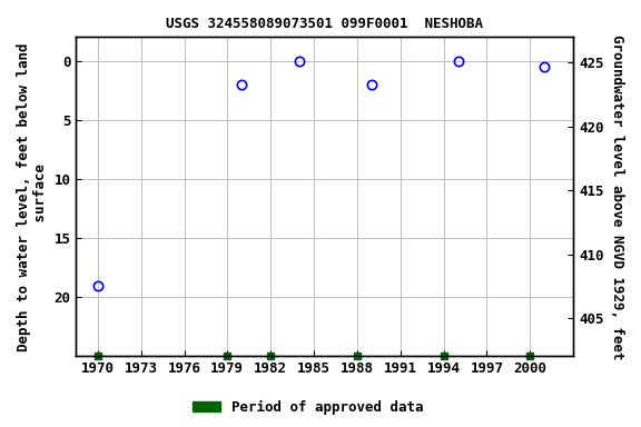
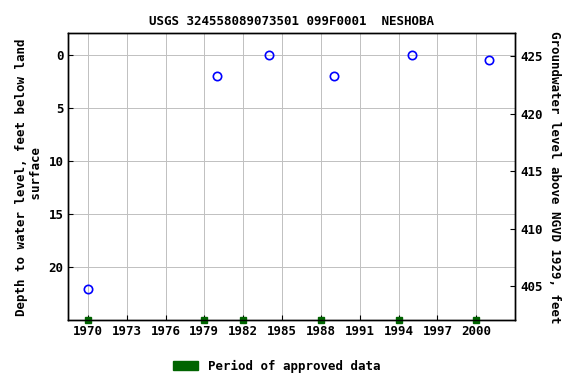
1970: 19.0 -> 22.0
